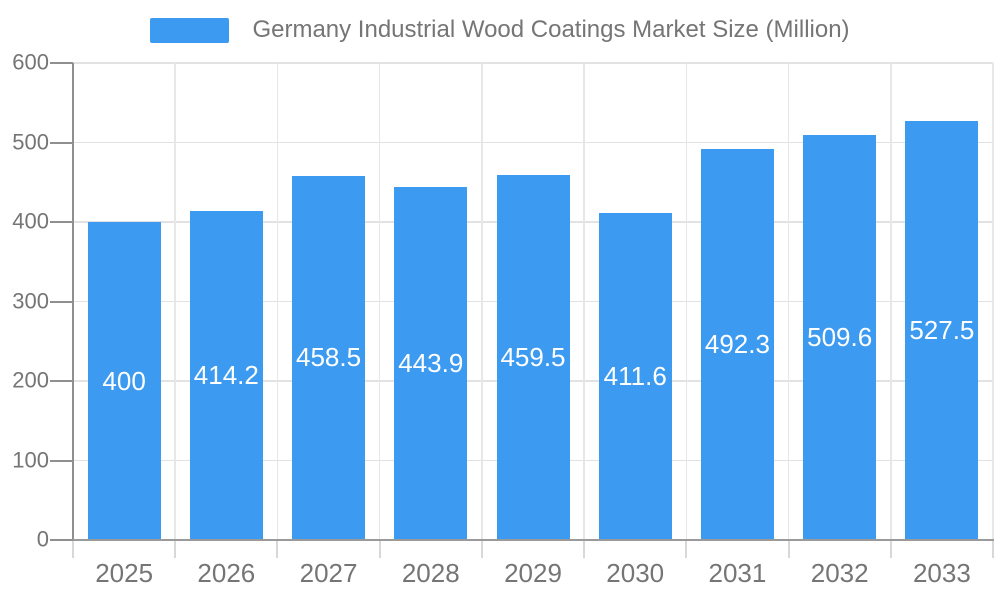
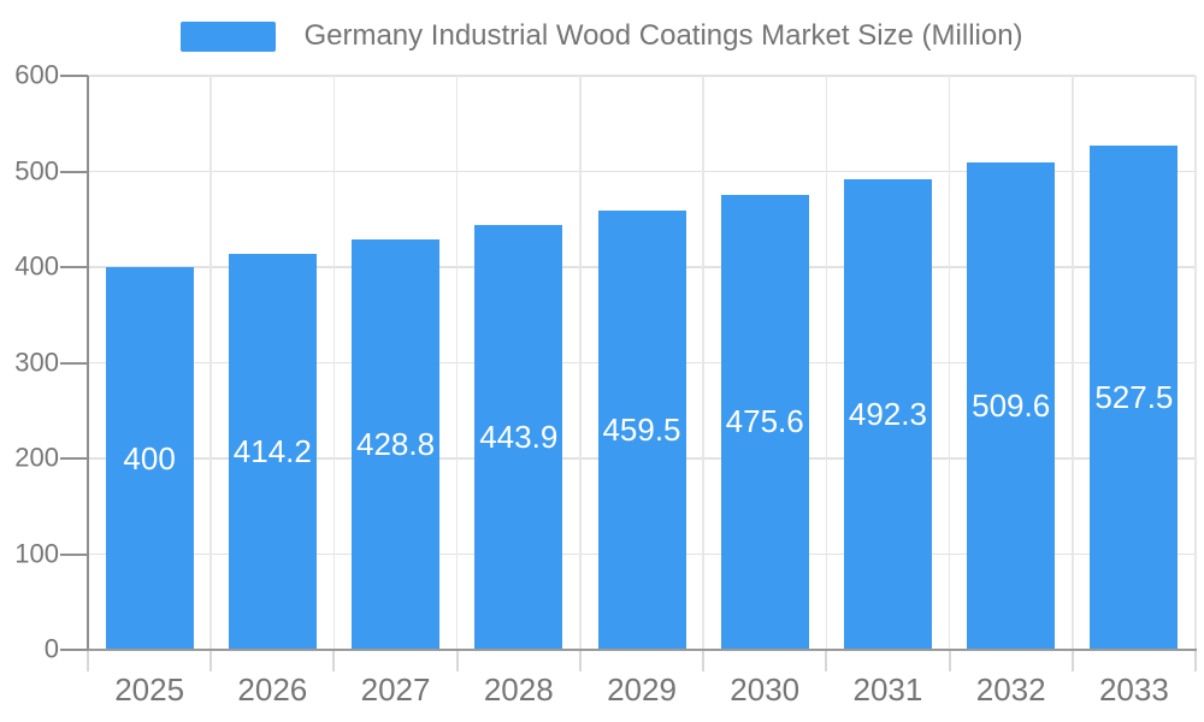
2027: 458.5 -> 428.8
2030: 411.6 -> 475.6
